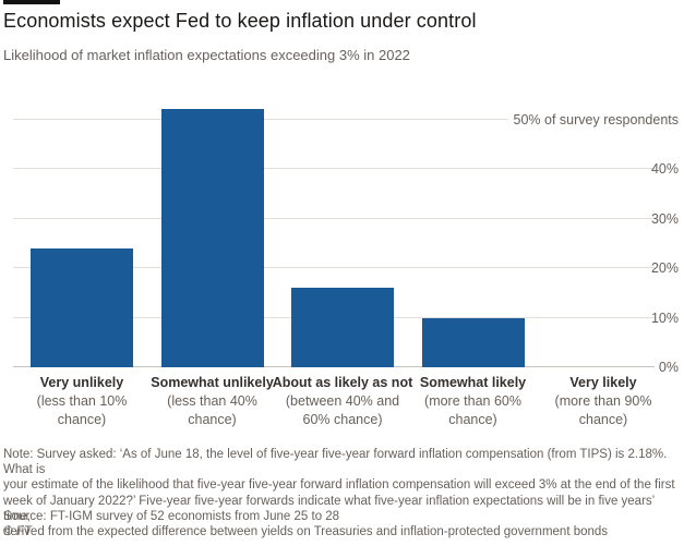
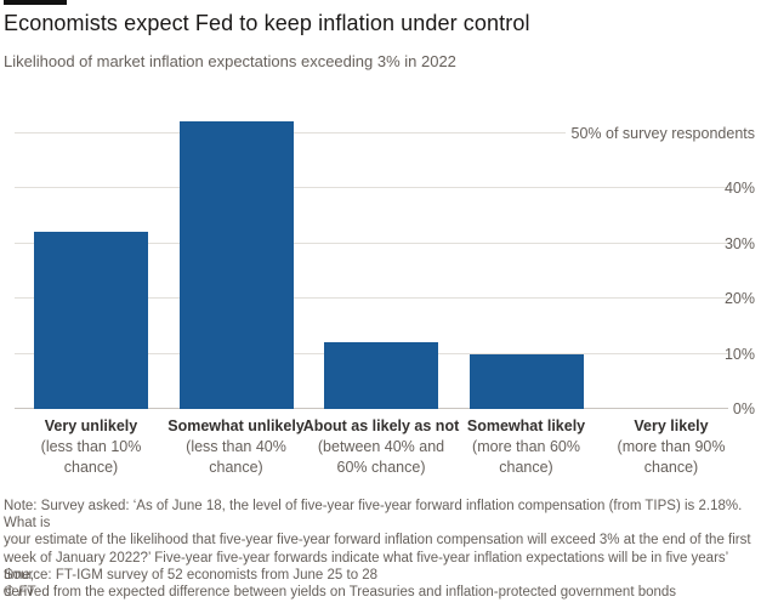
Very unlikely (less than 10% chance): 24% -> 32%
About as likely as not (between 40% and 60% chance): 16% -> 12%
